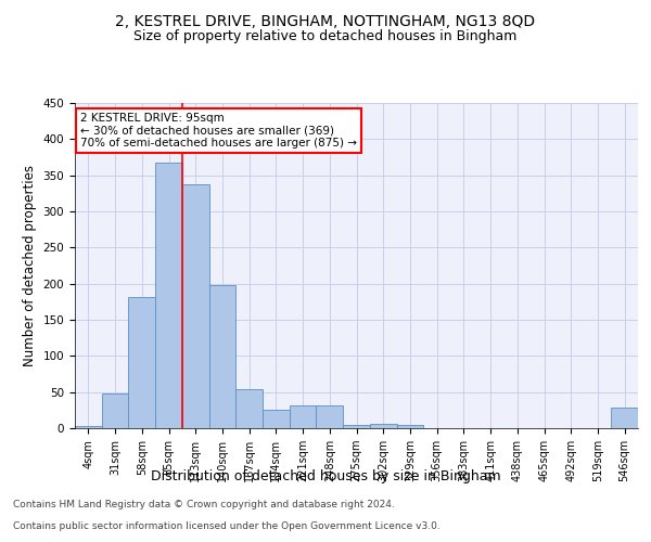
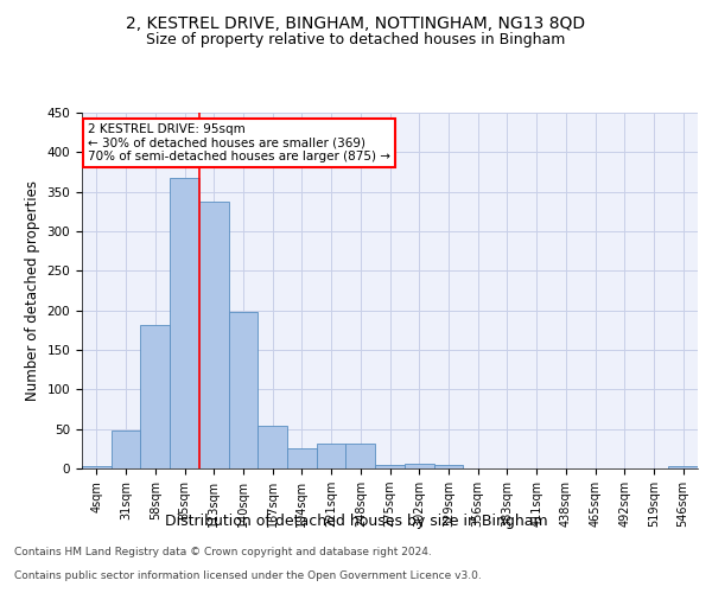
546sqm: 28 -> 3
